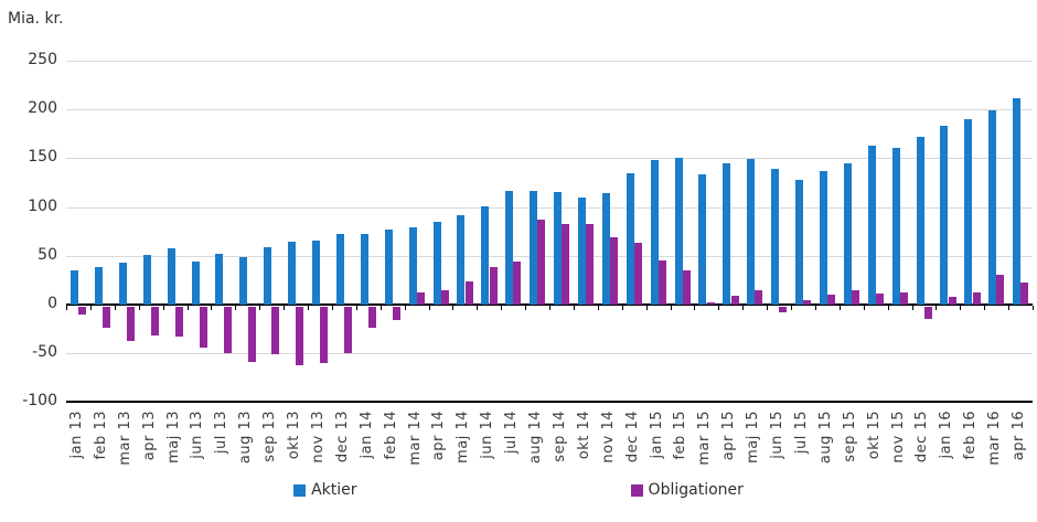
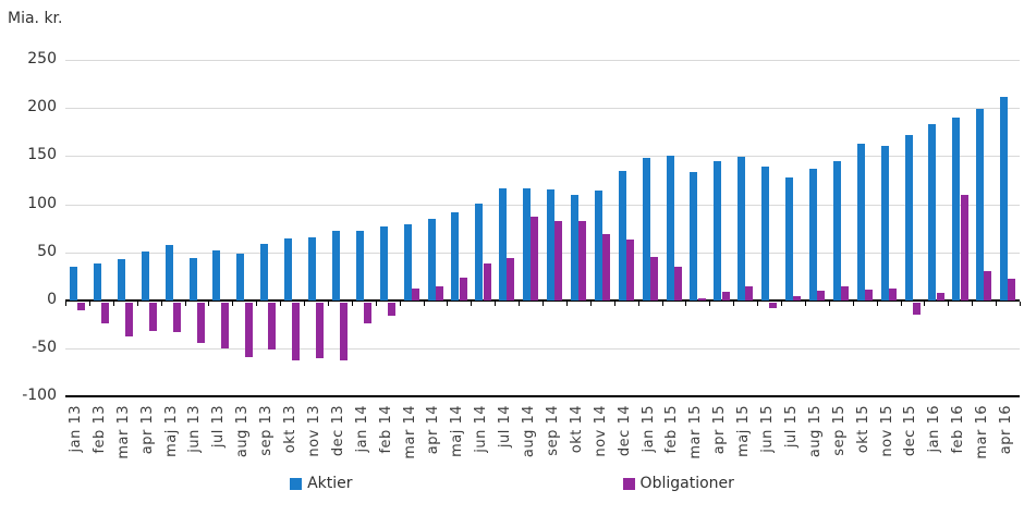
Obligationer/dec 13: -50 -> -60
Obligationer/feb 16: 10 -> 110
